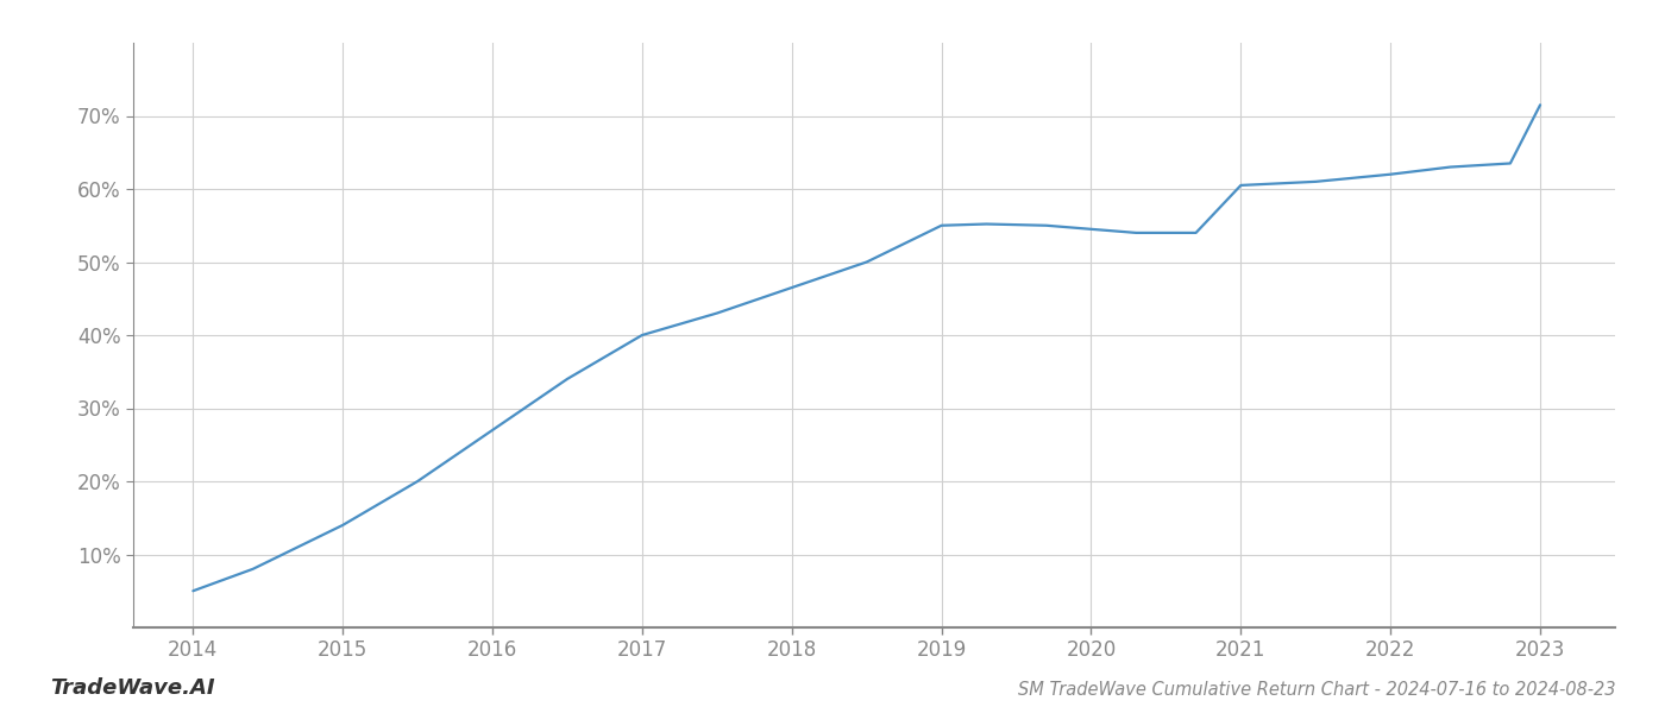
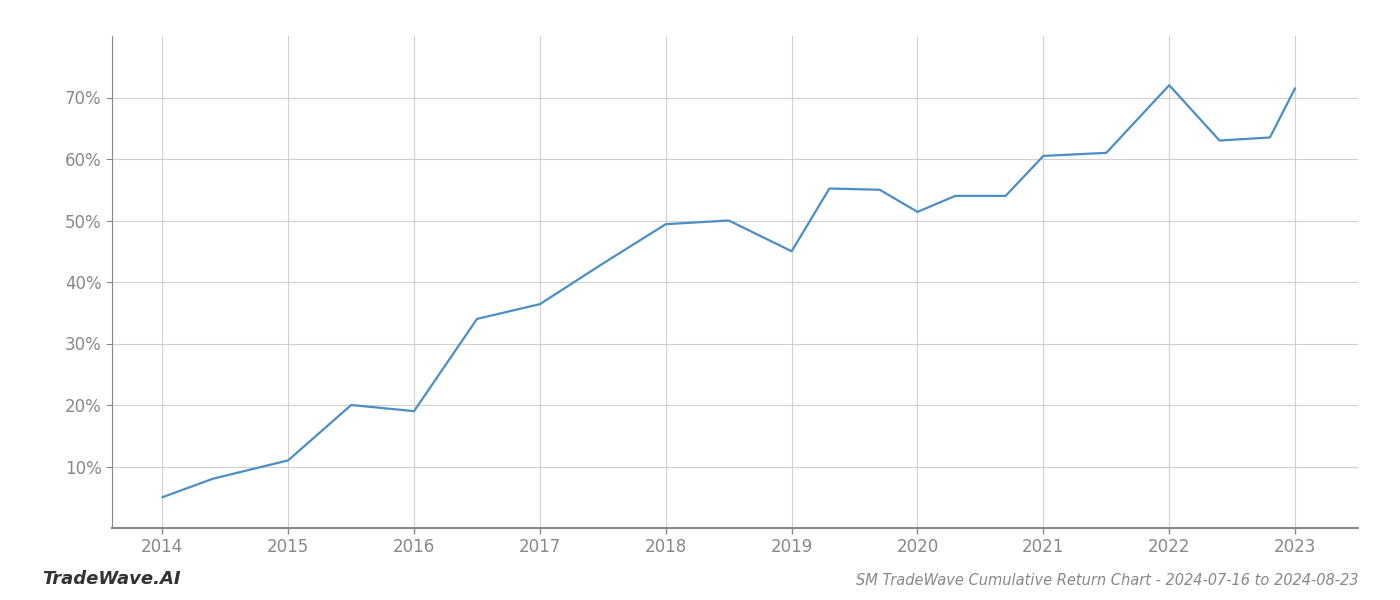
2015: 14.0% -> 11.0%
2016: 27.0% -> 19.0%
2017: 40.0% -> 36.4%
2018: 46.5% -> 49.4%
2019: 55.0% -> 45.0%
2020: 54.5% -> 51.4%
2022: 62.0% -> 72.0%
